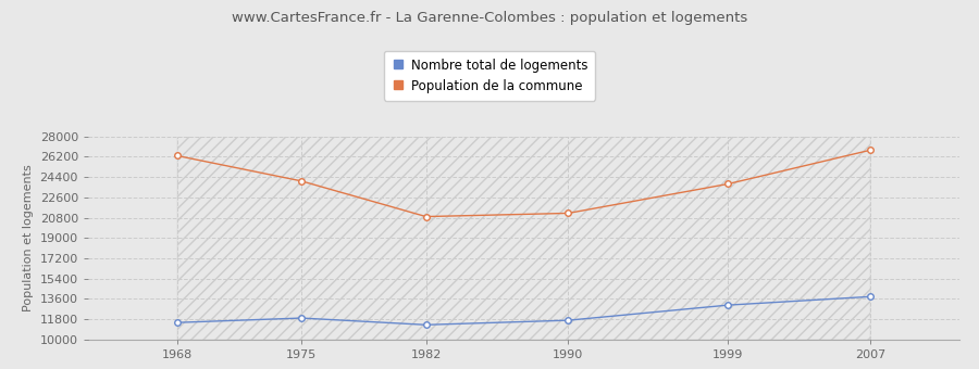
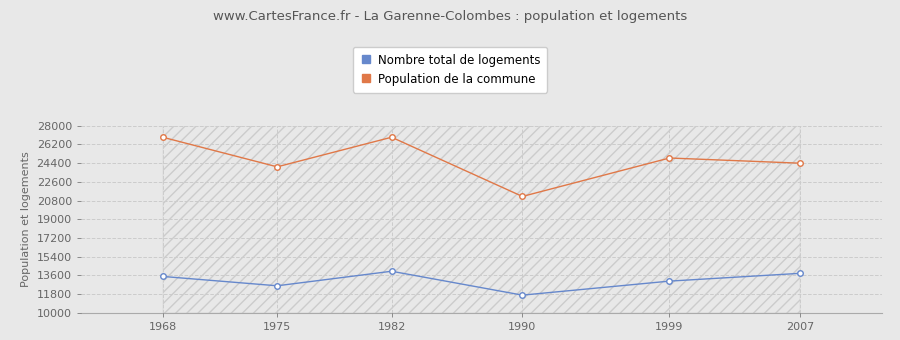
Nombre total de logements/1968: 11500 -> 13500
Population de la commune/1968: 26300 -> 26900
Nombre total de logements/1975: 11900 -> 12600
Nombre total de logements/1982: 11300 -> 14000
Population de la commune/1982: 20900 -> 26900
Population de la commune/1999: 23800 -> 24900
Population de la commune/2007: 26800 -> 24400
